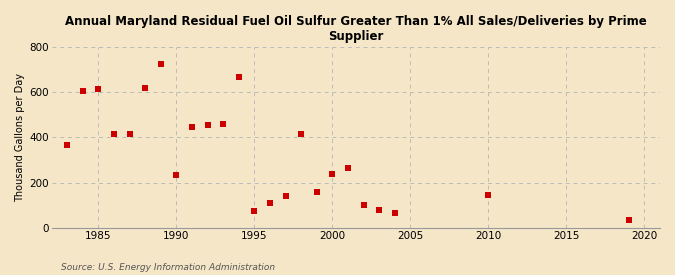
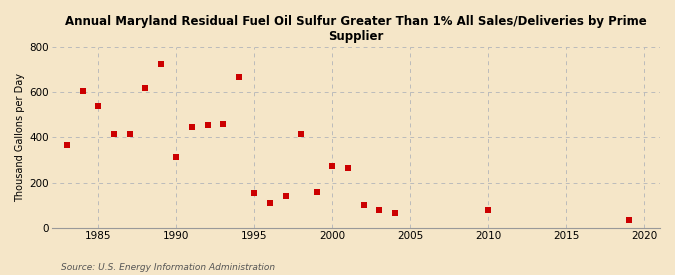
1985: 615 -> 540
1990: 235 -> 315
1995: 75 -> 155
2000: 240 -> 275
2010: 145 -> 80
